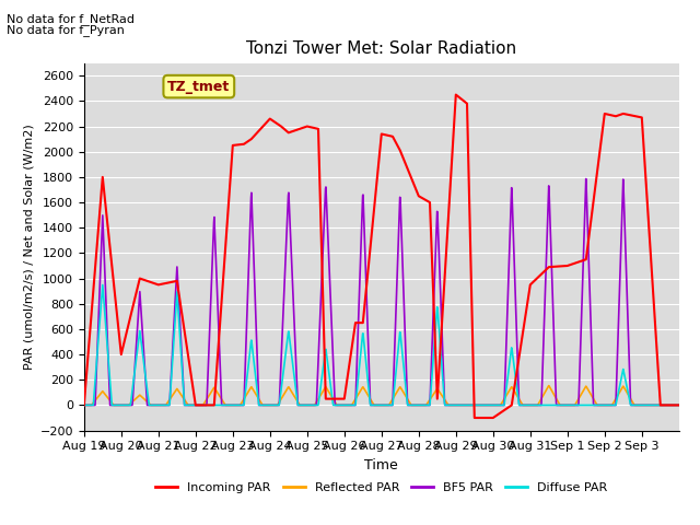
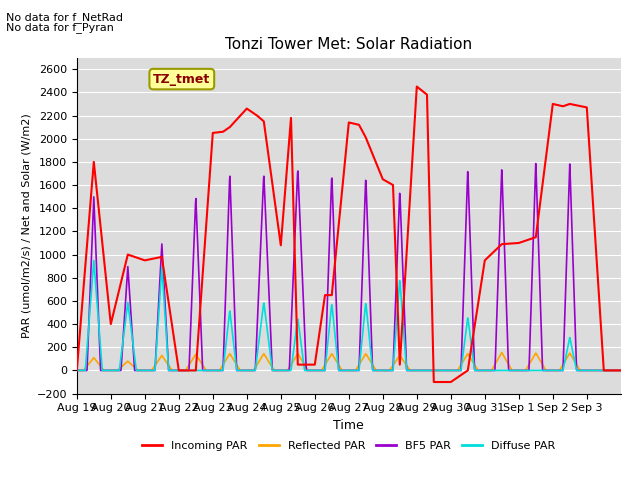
Incoming PAR/Aug 25: 2200 -> 1080
